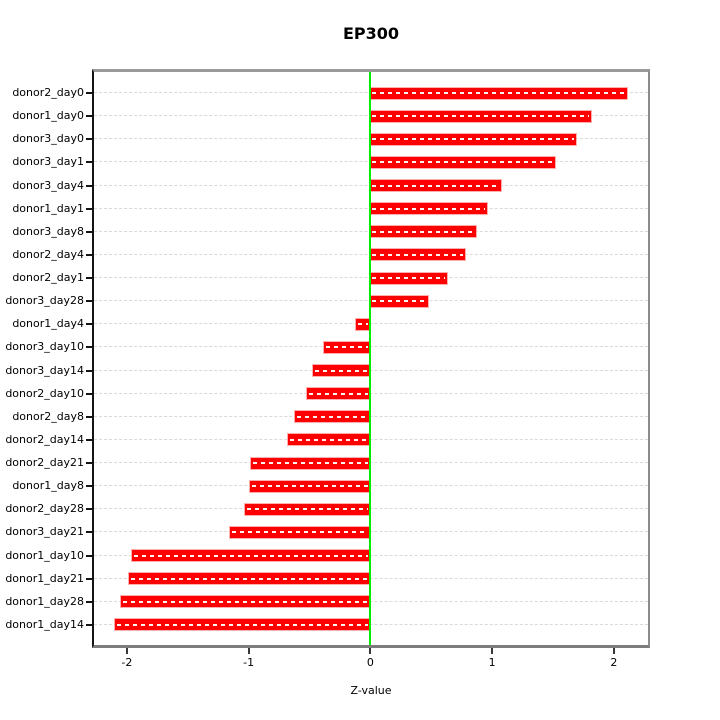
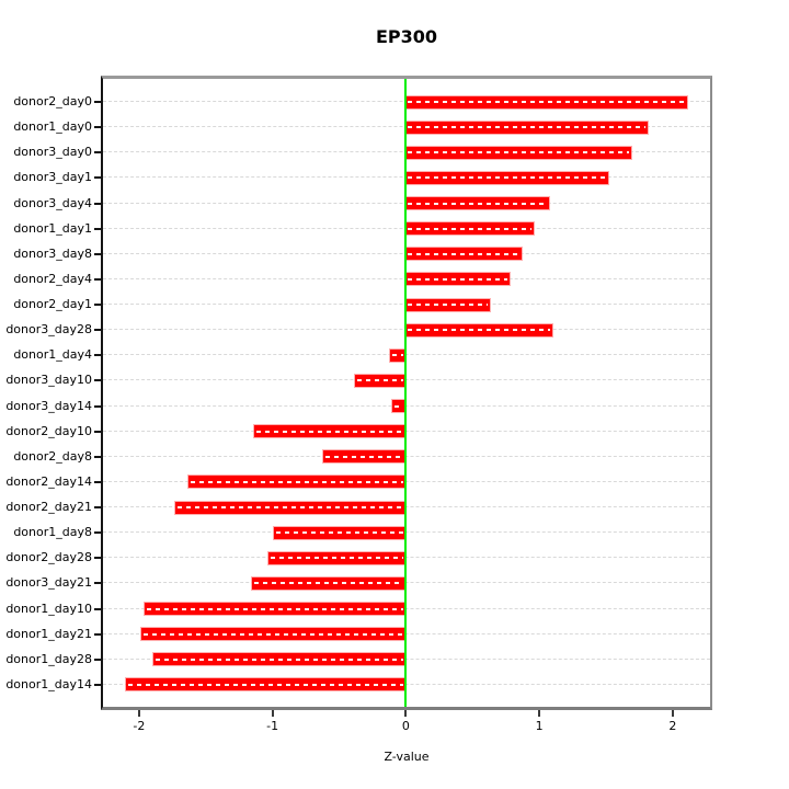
donor3_day28: 0.47 -> 1.10
donor3_day14: -0.47 -> -0.10
donor2_day10: -0.52 -> -1.14
donor2_day14: -0.68 -> -1.63
donor2_day21: -0.98 -> -1.73
donor1_day28: -2.05 -> -1.89
